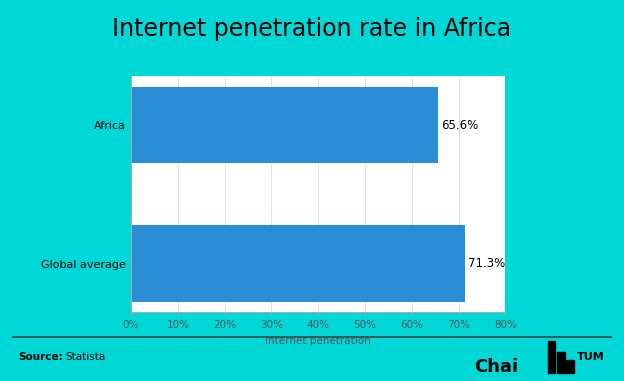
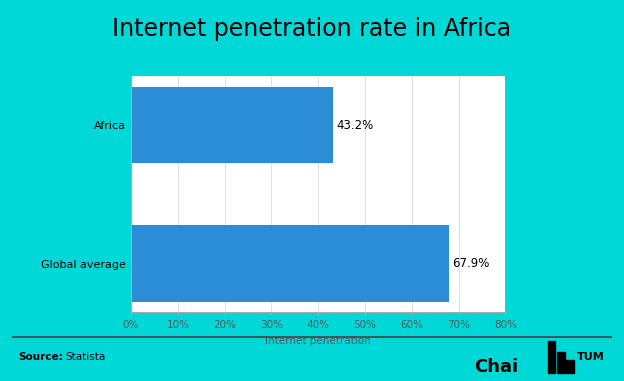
Africa: 65.6% -> 43.2%
Global average: 71.3% -> 67.9%
